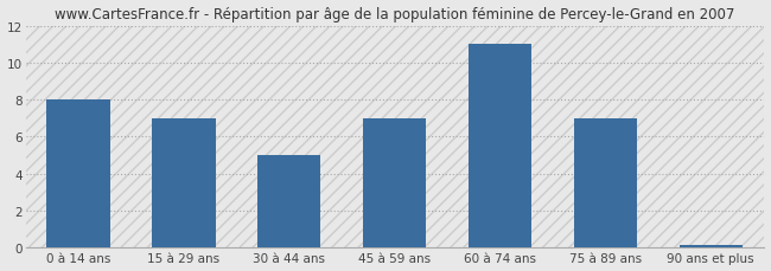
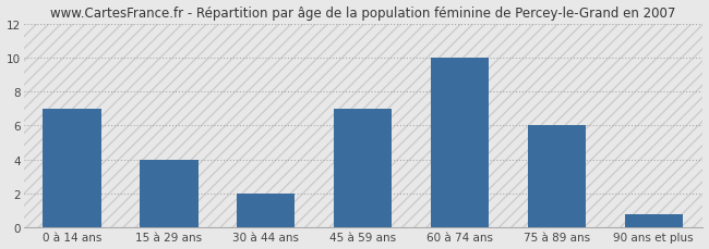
0 à 14 ans: 8.0 -> 7.0
15 à 29 ans: 7.0 -> 4.0
30 à 44 ans: 5.0 -> 2.0
60 à 74 ans: 11.0 -> 10.0
75 à 89 ans: 7.0 -> 6.0
90 ans et plus: 0.1 -> 0.8
